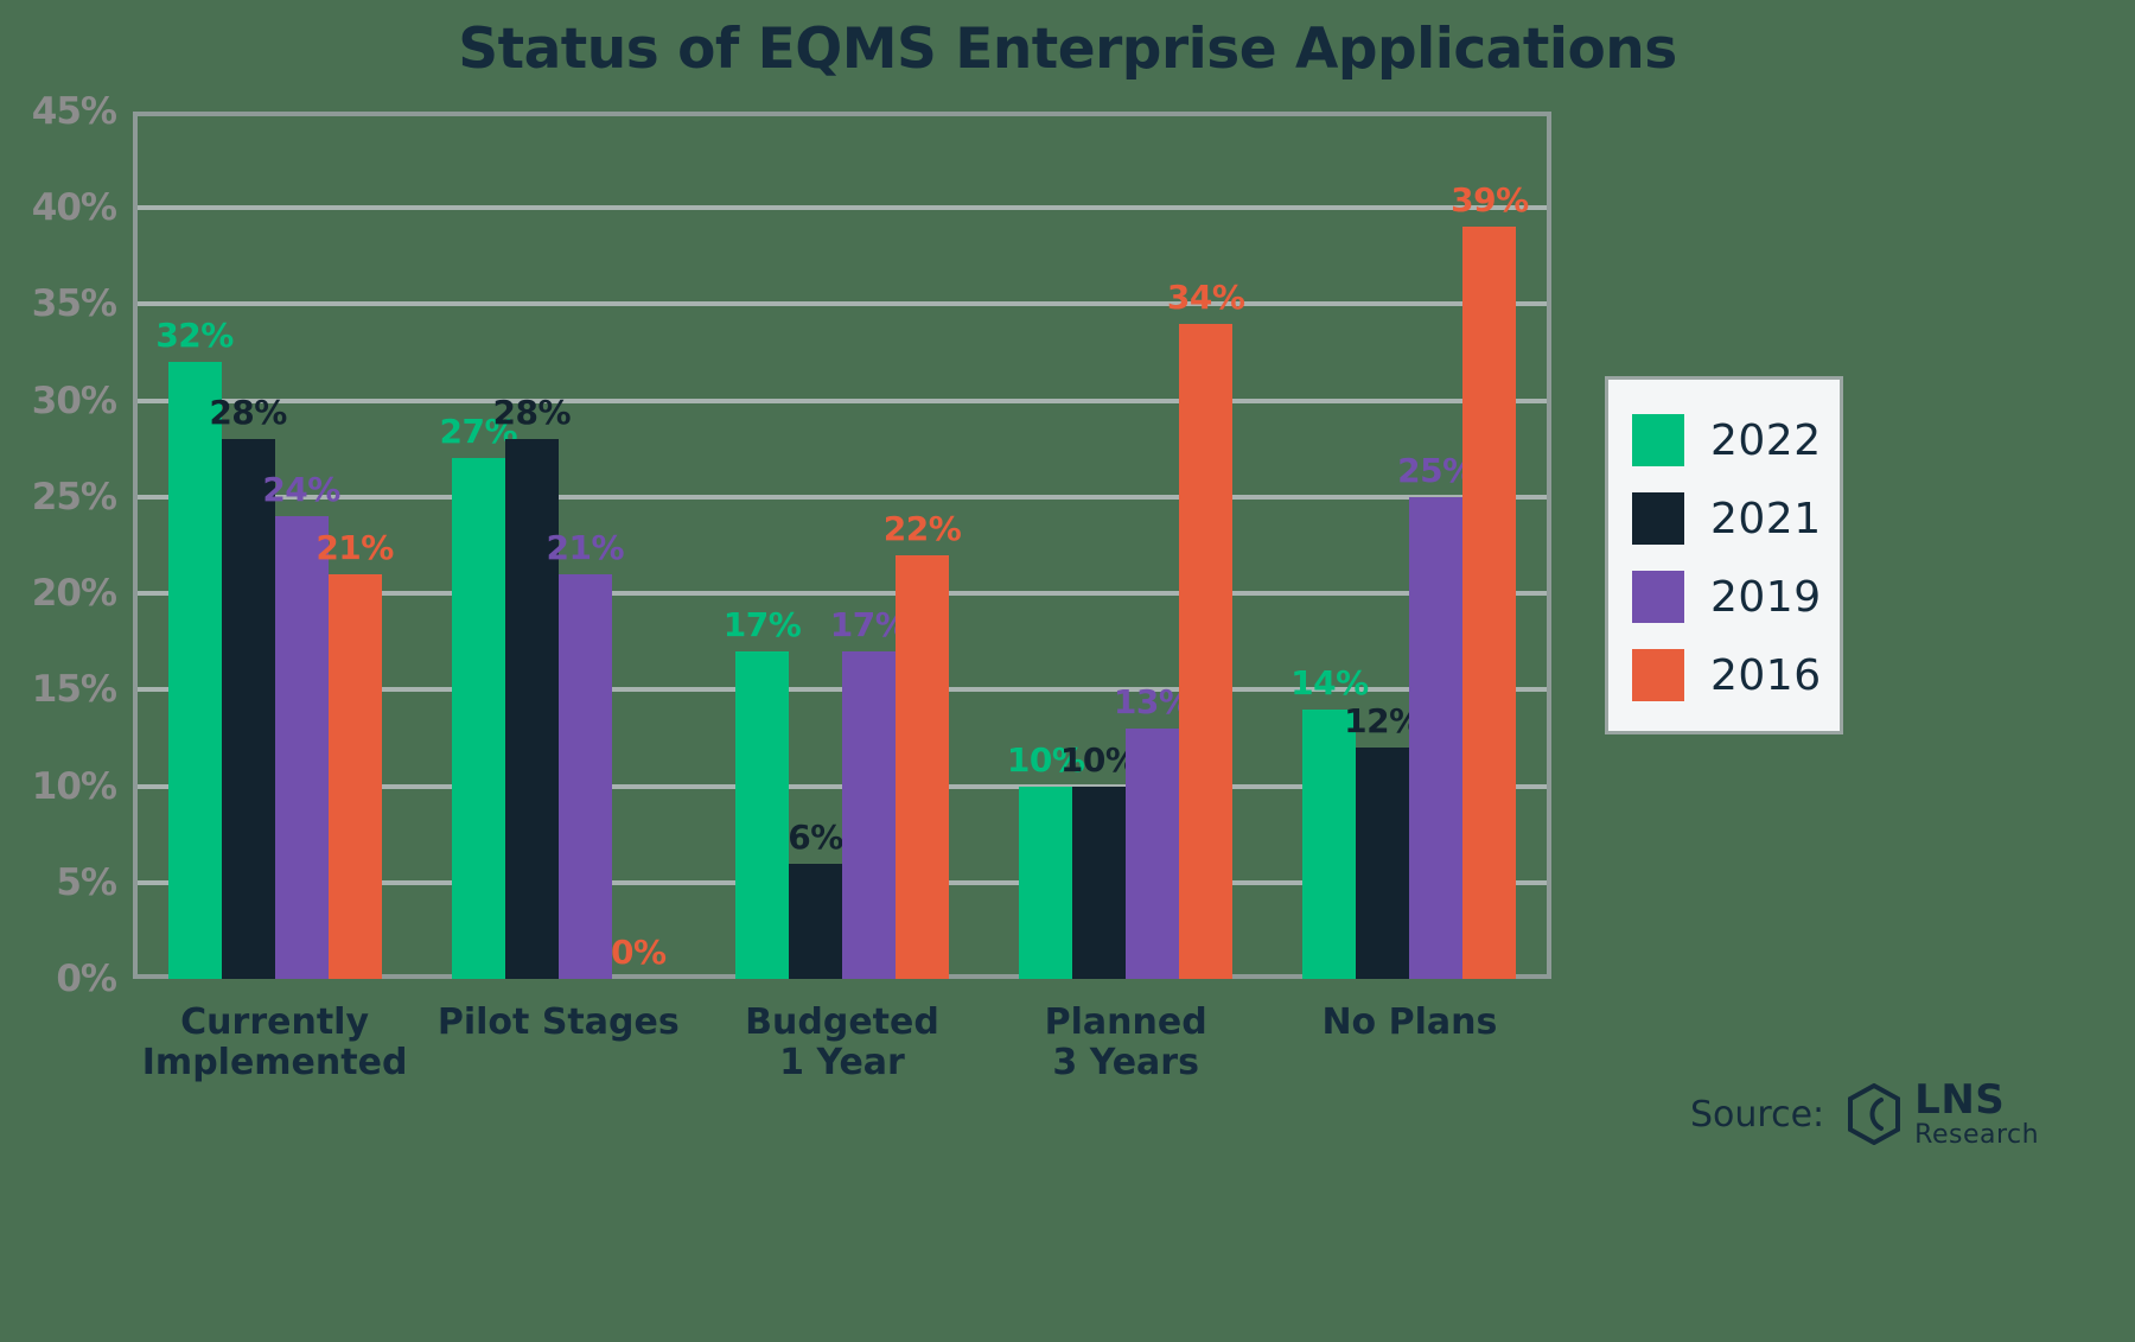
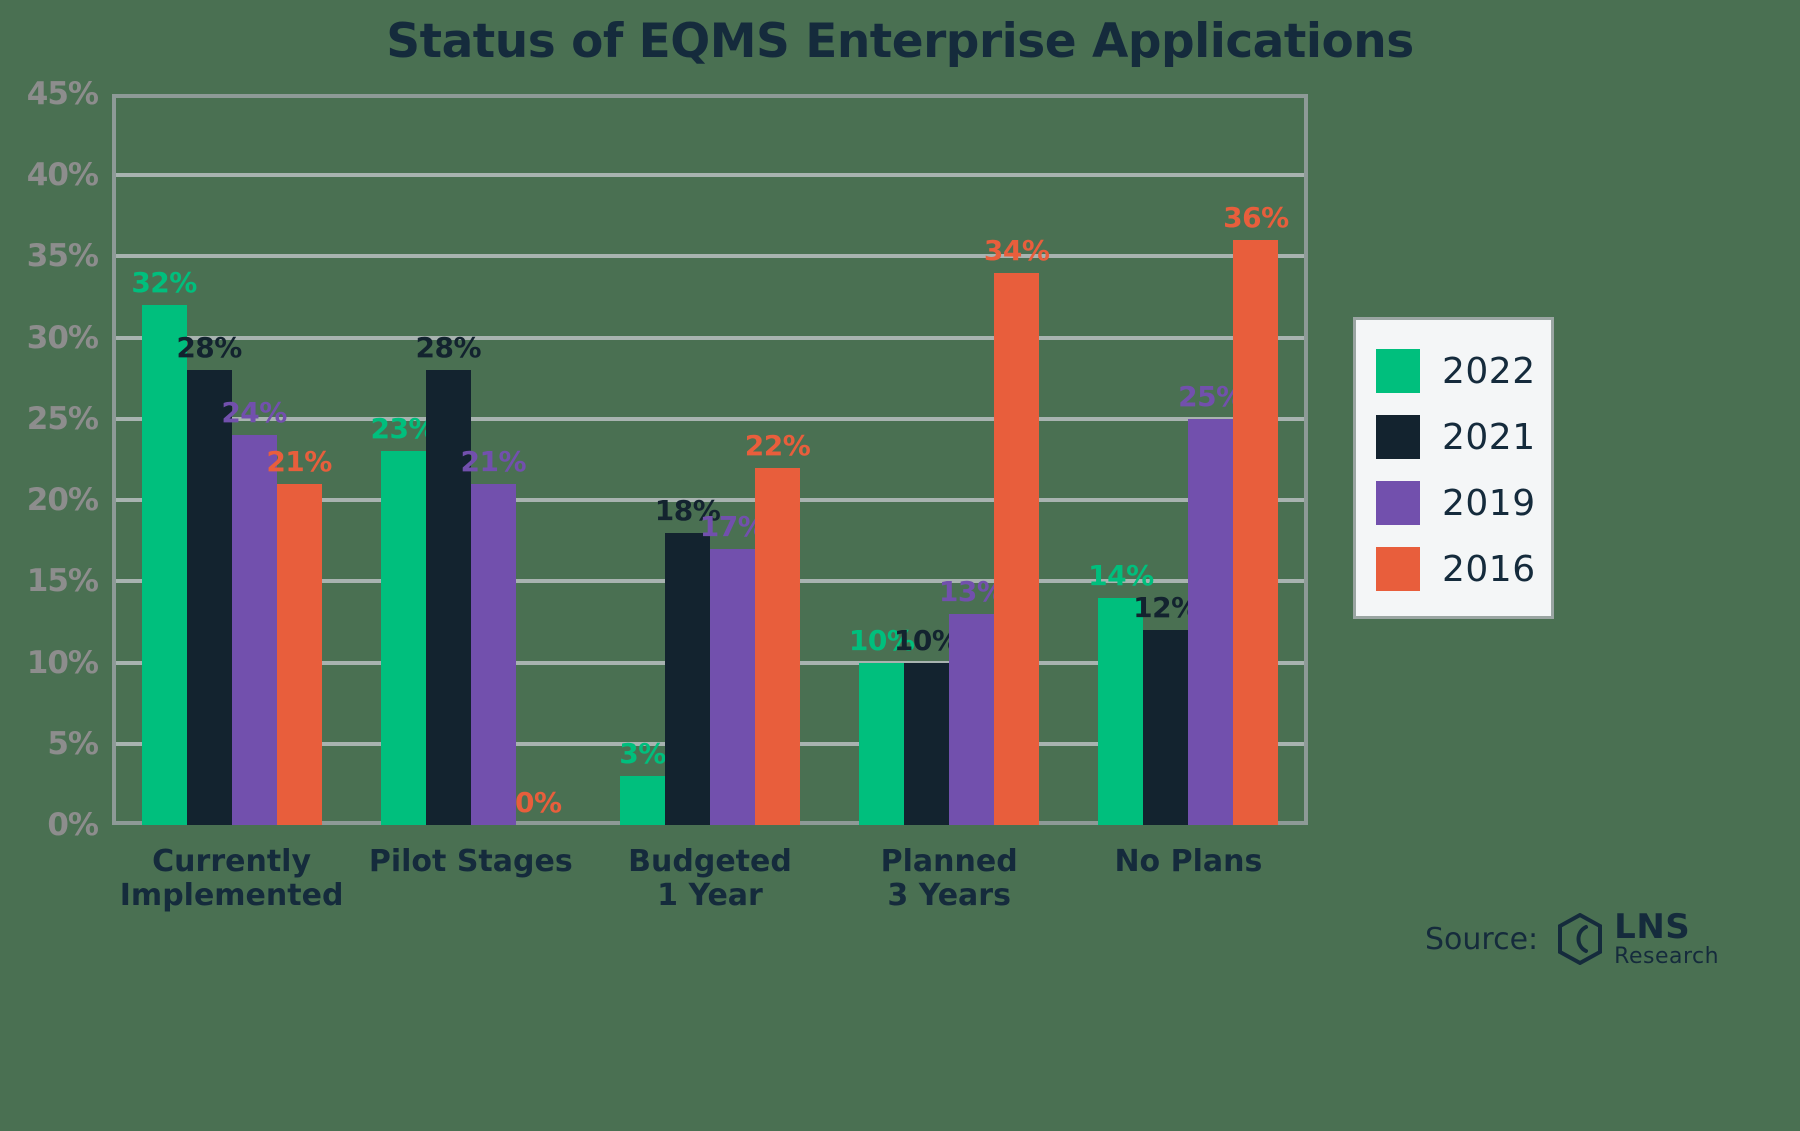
2022/Pilot Stages: 27% -> 23%
2022/Budgeted 1 Year: 17% -> 3%
2021/Budgeted 1 Year: 6% -> 18%
2016/No Plans: 39% -> 36%
